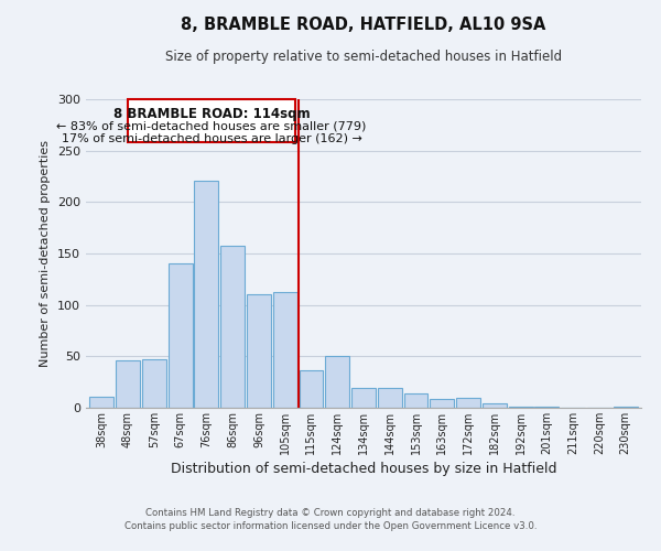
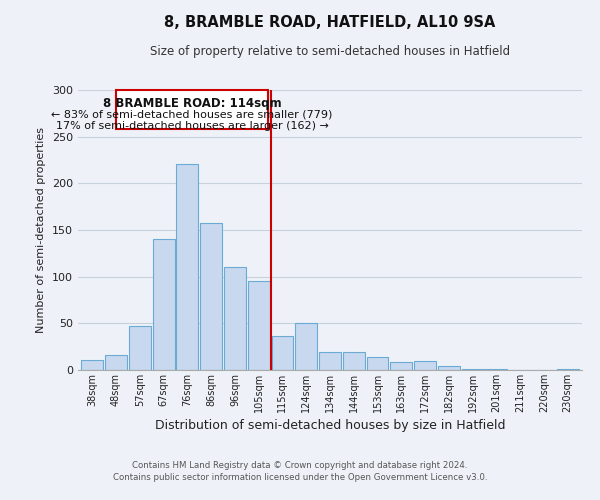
48sqm: 46 -> 16
105sqm: 112 -> 95
